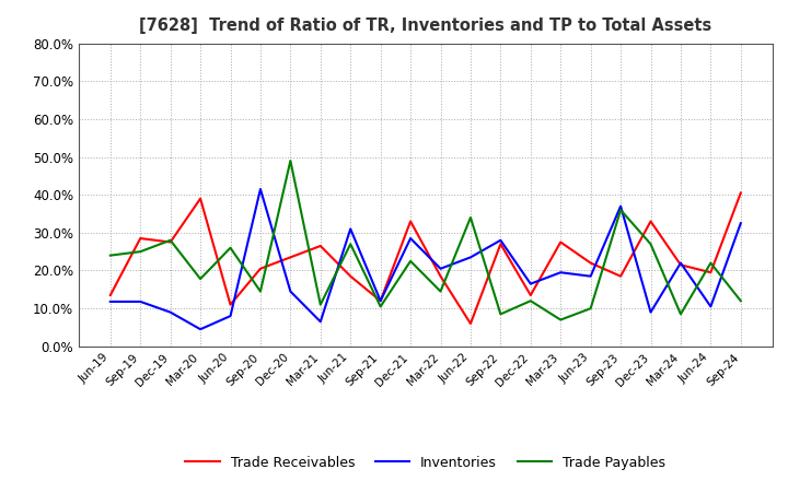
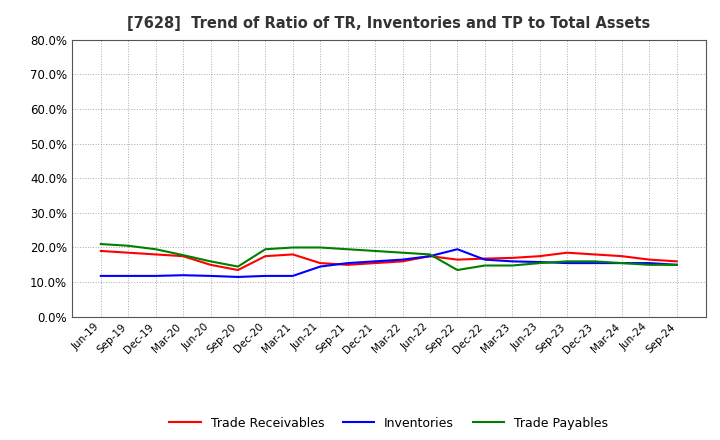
Trade Receivables/Jun-19: 13.5% -> 19.0%
Trade Payables/Jun-19: 24.0% -> 21.0%
Trade Receivables/Sep-19: 28.5% -> 18.5%
Trade Payables/Sep-19: 25.0% -> 20.5%
Trade Receivables/Dec-19: 27.5% -> 18.0%
Inventories/Dec-19: 9.0% -> 11.8%
Trade Payables/Dec-19: 28.0% -> 19.5%
Trade Receivables/Mar-20: 39.0% -> 17.5%
Inventories/Mar-20: 4.5% -> 12.0%
Trade Receivables/Jun-20: 11.0% -> 15.0%
Inventories/Jun-20: 8.0% -> 11.8%
Trade Payables/Jun-20: 26.0% -> 16.0%
Trade Receivables/Sep-20: 20.5% -> 13.5%
Inventories/Sep-20: 41.5% -> 11.5%
Trade Receivables/Dec-20: 23.5% -> 17.5%
Inventories/Dec-20: 14.5% -> 11.8%
Trade Payables/Dec-20: 49.0% -> 19.5%
Trade Receivables/Mar-21: 26.5% -> 18.0%
Inventories/Mar-21: 6.5% -> 11.8%
Trade Payables/Mar-21: 11.0% -> 20.0%
Trade Receivables/Jun-21: 18.5% -> 15.5%
Inventories/Jun-21: 31.0% -> 14.5%
Trade Payables/Jun-21: 27.0% -> 20.0%
Trade Receivables/Sep-21: 12.0% -> 15.0%
Inventories/Sep-21: 12.0% -> 15.5%
Trade Payables/Sep-21: 10.5% -> 19.5%
Trade Receivables/Dec-21: 33.0% -> 15.5%
Inventories/Dec-21: 28.5% -> 16.0%
Trade Payables/Dec-21: 22.5% -> 19.0%
Trade Receivables/Mar-22: 18.5% -> 16.0%
Inventories/Mar-22: 20.5% -> 16.5%
Trade Payables/Mar-22: 14.5% -> 18.5%
Trade Receivables/Jun-22: 6.0% -> 17.5%
Inventories/Jun-22: 23.5% -> 17.5%
Trade Payables/Jun-22: 34.0% -> 18.0%
Trade Receivables/Sep-22: 27.0% -> 16.5%
Inventories/Sep-22: 28.0% -> 19.5%
Trade Payables/Sep-22: 8.5% -> 13.5%
Trade Receivables/Dec-22: 13.5% -> 16.8%
Trade Payables/Dec-22: 12.0% -> 14.8%
Trade Receivables/Mar-23: 27.5% -> 17.0%
Inventories/Mar-23: 19.5% -> 16.0%
Trade Payables/Mar-23: 7.0% -> 14.8%
Trade Receivables/Jun-23: 22.0% -> 17.5%
Inventories/Jun-23: 18.5% -> 15.8%
Trade Payables/Jun-23: 10.0% -> 15.5%
Inventories/Sep-23: 37.0% -> 15.5%
Trade Payables/Sep-23: 36.0% -> 16.0%
Trade Receivables/Dec-23: 33.0% -> 18.0%
Inventories/Dec-23: 9.0% -> 15.5%
Trade Payables/Dec-23: 27.0% -> 16.0%
Trade Receivables/Mar-24: 21.5% -> 17.5%
Inventories/Mar-24: 22.0% -> 15.5%
Trade Payables/Mar-24: 8.5% -> 15.5%
Trade Receivables/Jun-24: 19.5% -> 16.5%
Inventories/Jun-24: 10.5% -> 15.5%
Trade Payables/Jun-24: 22.0% -> 15.0%
Trade Receivables/Sep-24: 40.5% -> 16.0%
Inventories/Sep-24: 32.5% -> 15.0%
Trade Payables/Sep-24: 12.0% -> 15.0%
